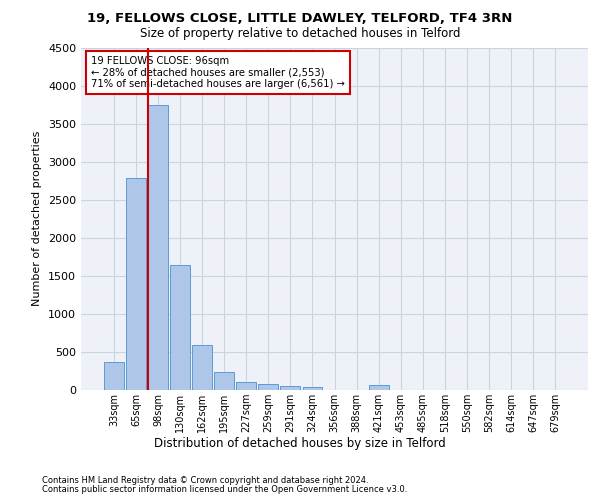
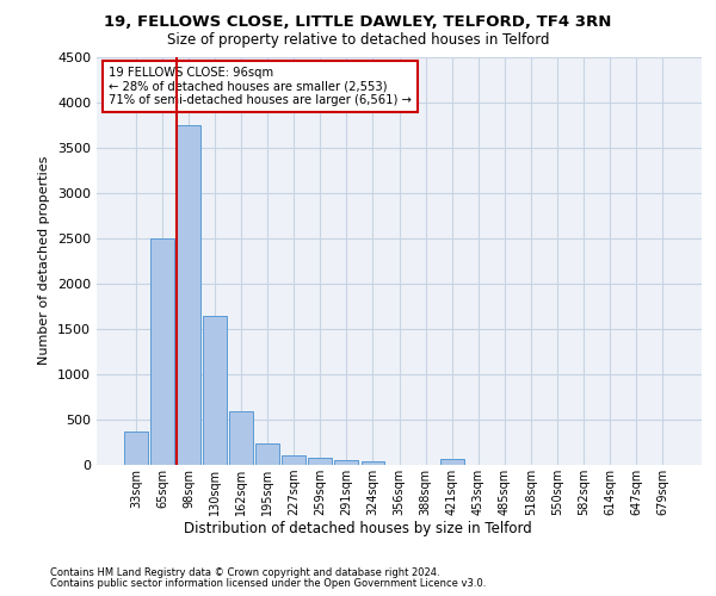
65sqm: 2780 -> 2500
